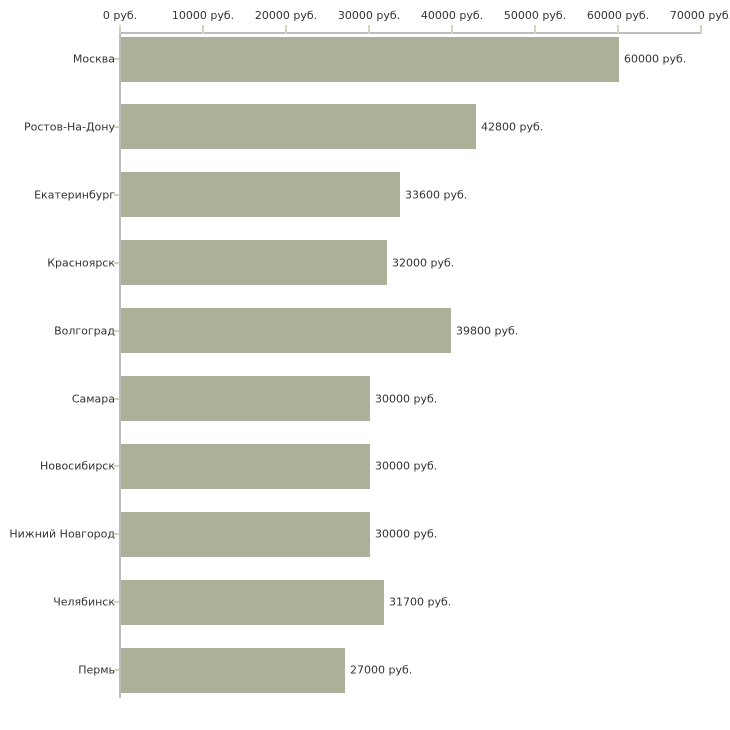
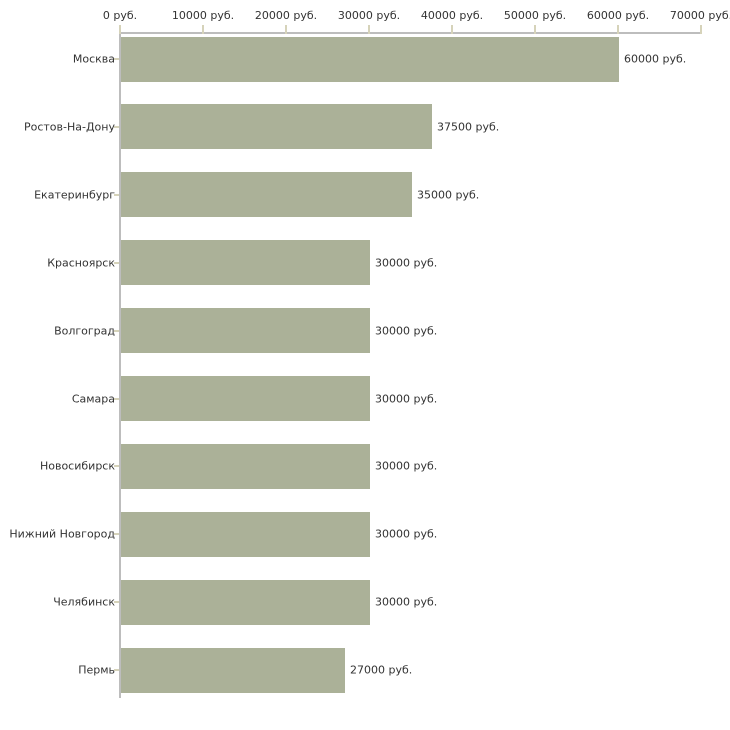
Ростов-На-Дону: 42800 -> 37500
Екатеринбург: 33600 -> 35000
Красноярск: 32000 -> 30000
Волгоград: 39800 -> 30000
Челябинск: 31700 -> 30000
